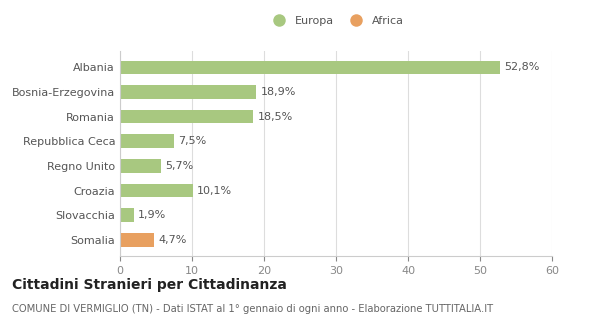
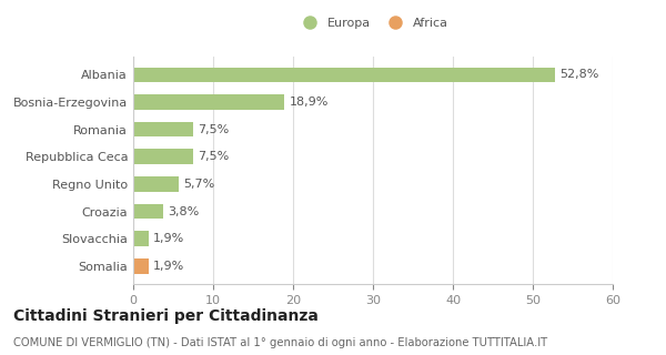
Romania: 18,5% -> 7,5%
Croazia: 10,1% -> 3,8%
Somalia: 4,7% -> 1,9%
